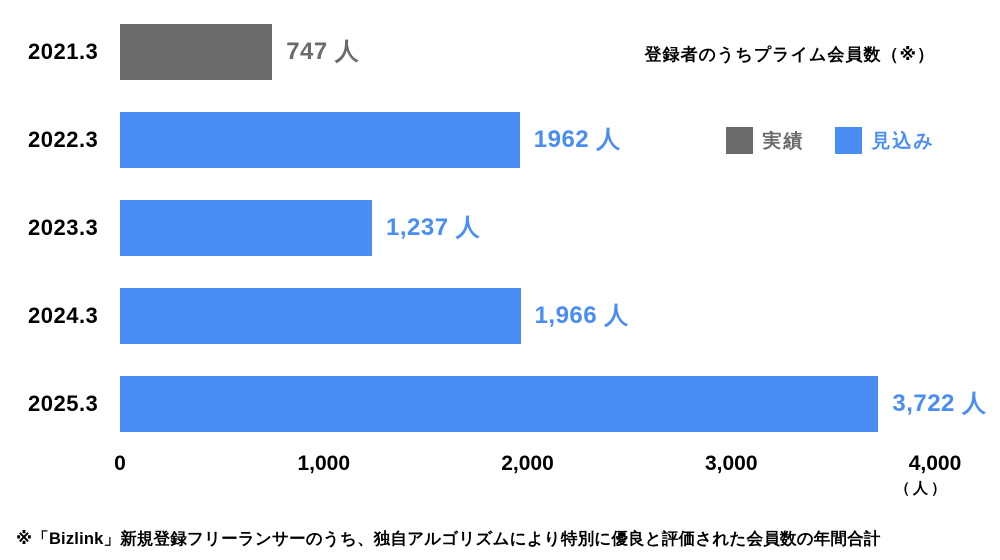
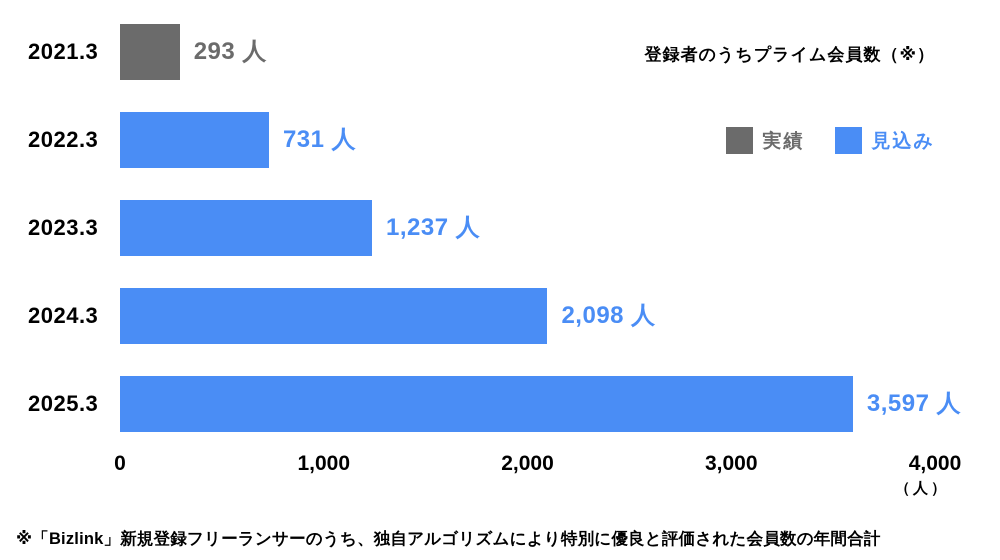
2021.3: 747 -> 293
2022.3: 1962 -> 731
2024.3: 1,966 -> 2,098
2025.3: 3,722 -> 3,597
